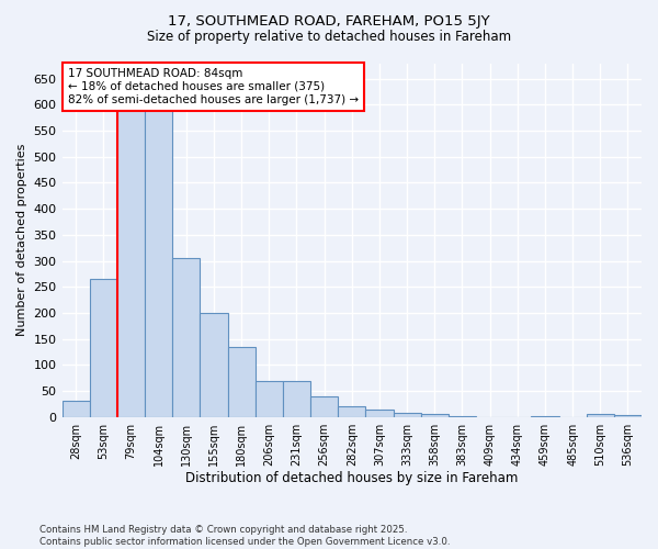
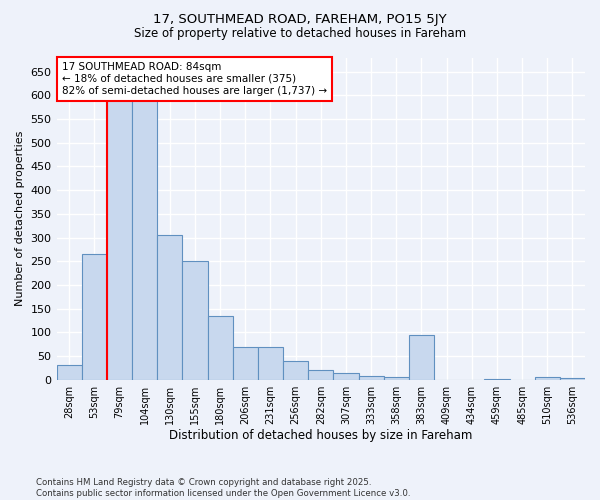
155sqm: 200 -> 250
383sqm: 1 -> 95
